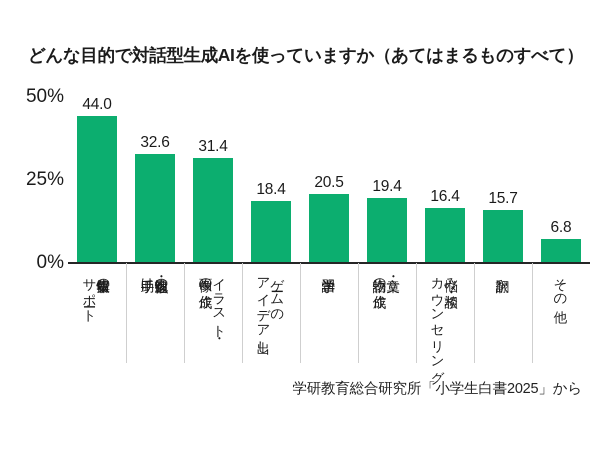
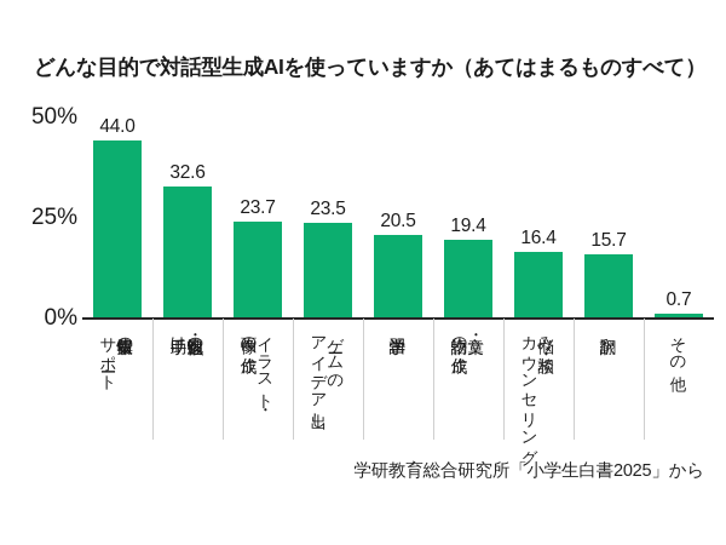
イラスト・画像の作成: 31.4 -> 23.7
ゲームのアイデア出し: 18.4 -> 23.5
その他: 6.8 -> 0.7
